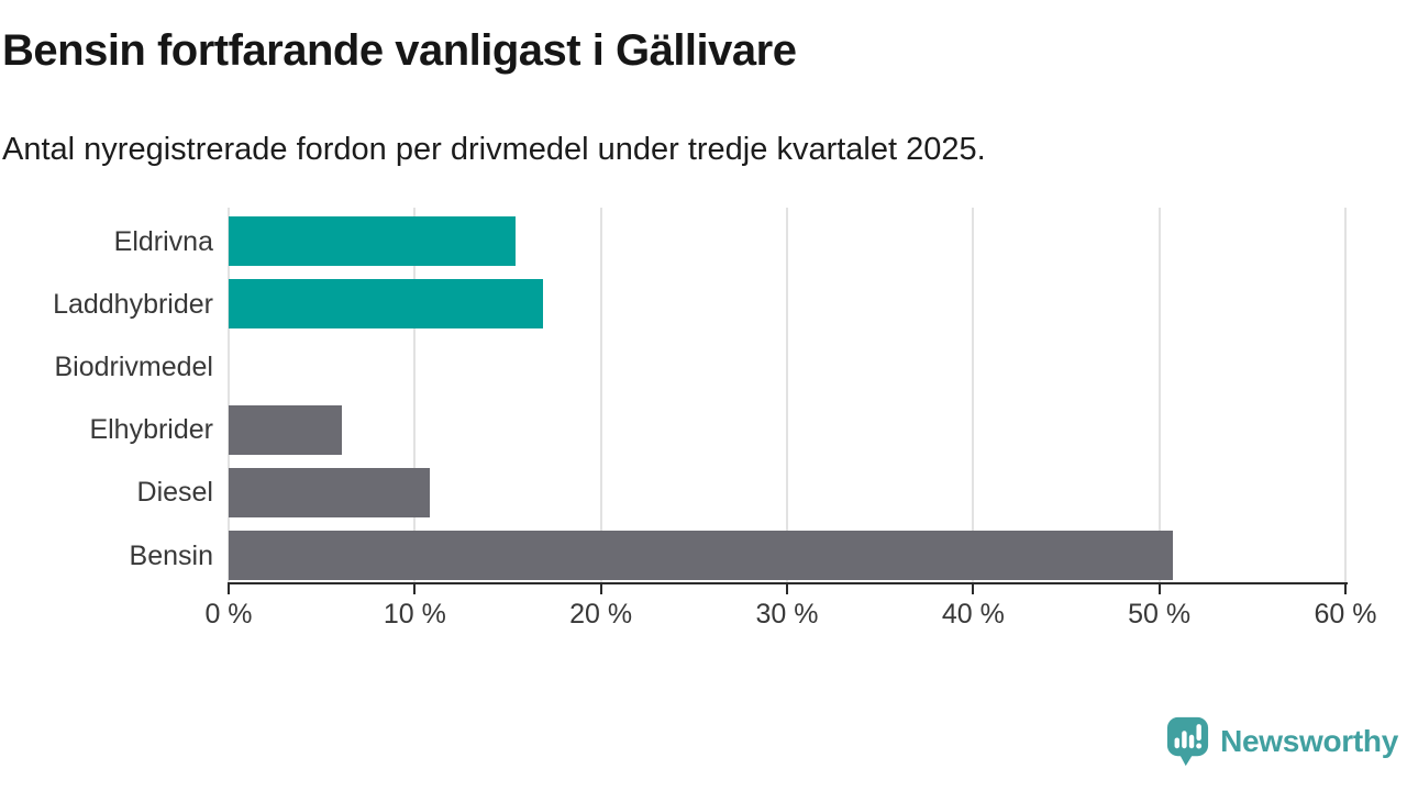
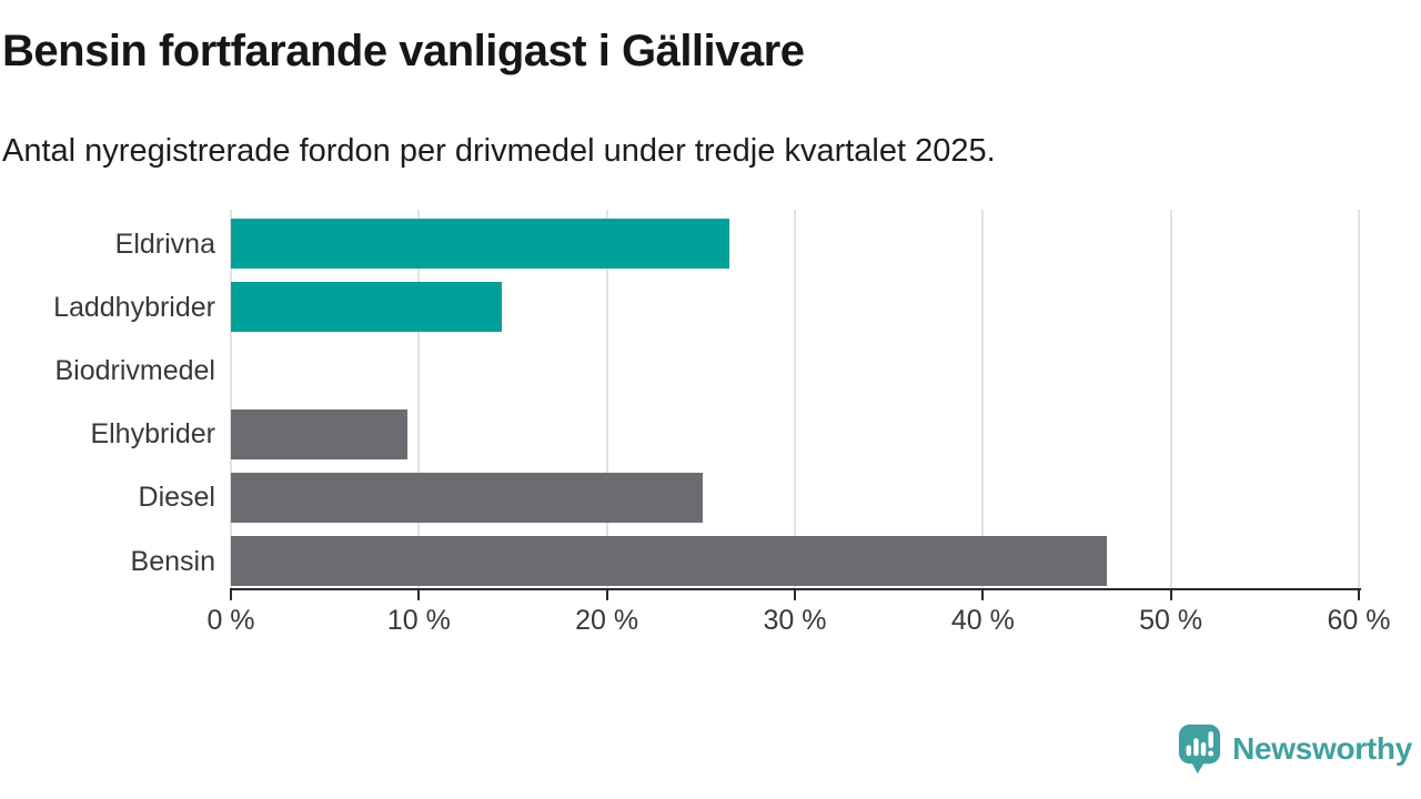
Eldrivna: 15.4% -> 26.5%
Laddhybrider: 16.9% -> 14.4%
Elhybrider: 6.1% -> 9.4%
Diesel: 10.8% -> 25.1%
Bensin: 50.7% -> 46.6%
